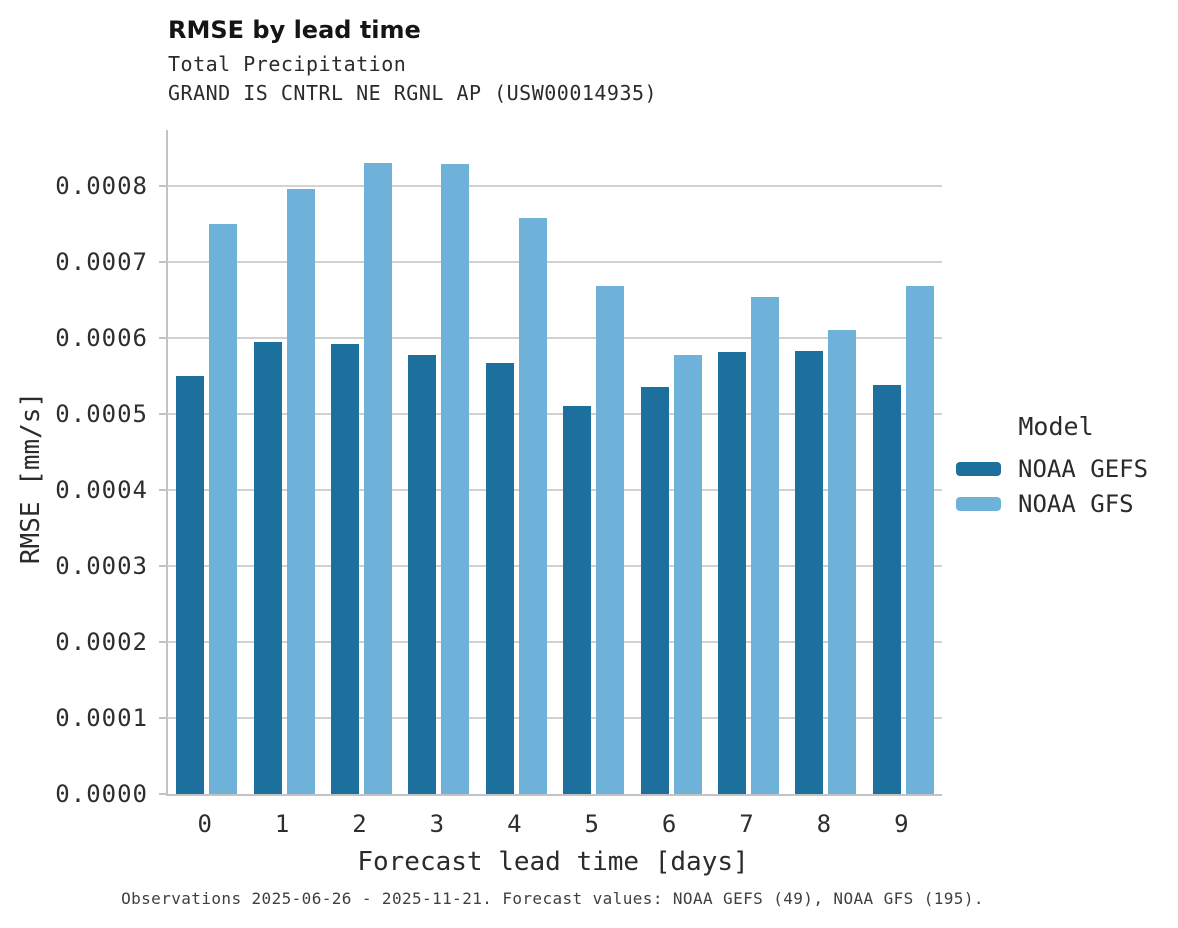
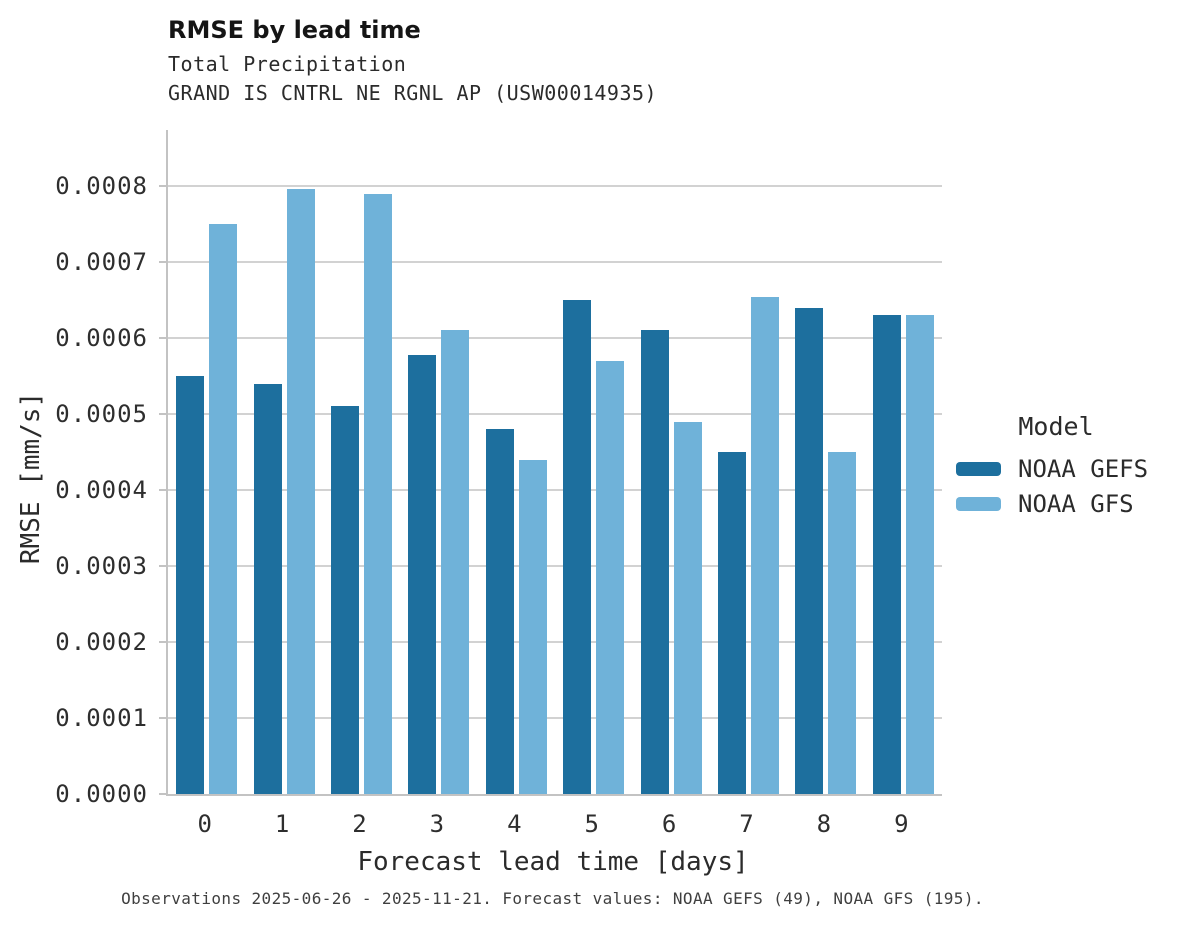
NOAA GEFS/1: 0.00060 -> 0.00054
NOAA GEFS/2: 0.00059 -> 0.00051
NOAA GFS/2: 0.00083 -> 0.00079
NOAA GFS/3: 0.00083 -> 0.00061
NOAA GEFS/4: 0.00057 -> 0.00048
NOAA GFS/4: 0.00076 -> 0.00044
NOAA GEFS/5: 0.00051 -> 0.00065
NOAA GFS/5: 0.00067 -> 0.00057
NOAA GEFS/6: 0.00053 -> 0.00061
NOAA GFS/6: 0.00058 -> 0.00049
NOAA GEFS/7: 0.00058 -> 0.00045
NOAA GEFS/8: 0.00058 -> 0.00064
NOAA GFS/8: 0.00061 -> 0.00045
NOAA GEFS/9: 0.00054 -> 0.00063
NOAA GFS/9: 0.00067 -> 0.00063
